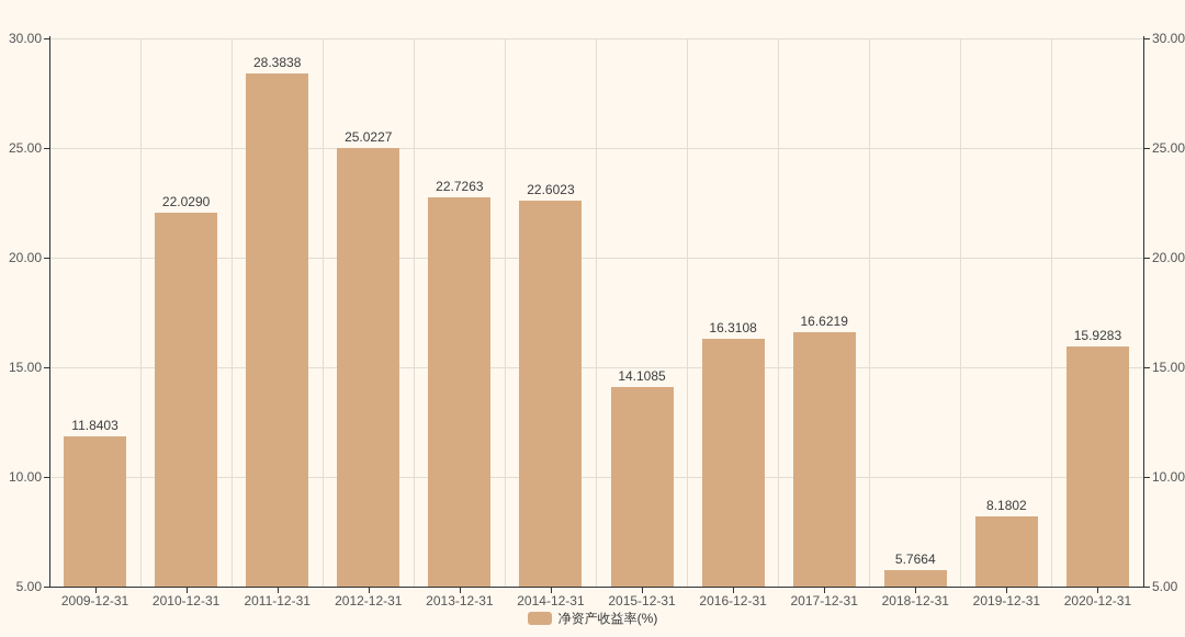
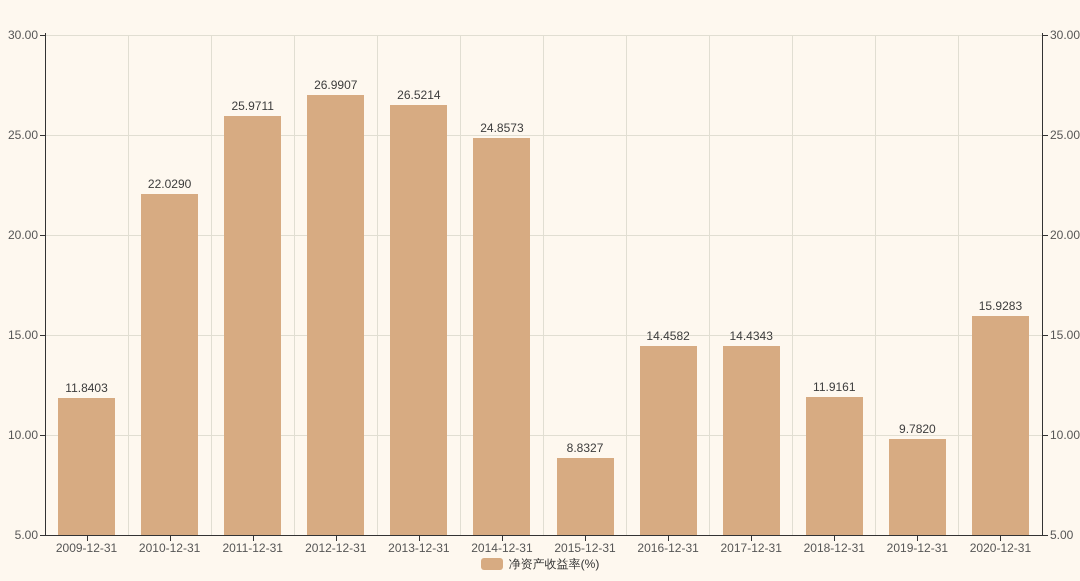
2011-12-31: 28.3838 -> 25.9711
2012-12-31: 25.0227 -> 26.9907
2013-12-31: 22.7263 -> 26.5214
2014-12-31: 22.6023 -> 24.8573
2015-12-31: 14.1085 -> 8.8327
2016-12-31: 16.3108 -> 14.4582
2017-12-31: 16.6219 -> 14.4343
2018-12-31: 5.7664 -> 11.9161
2019-12-31: 8.1802 -> 9.7820
